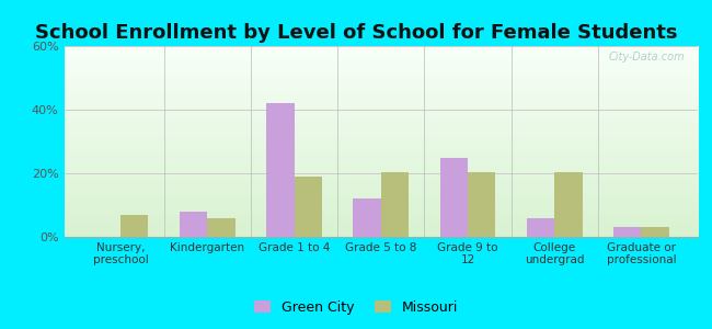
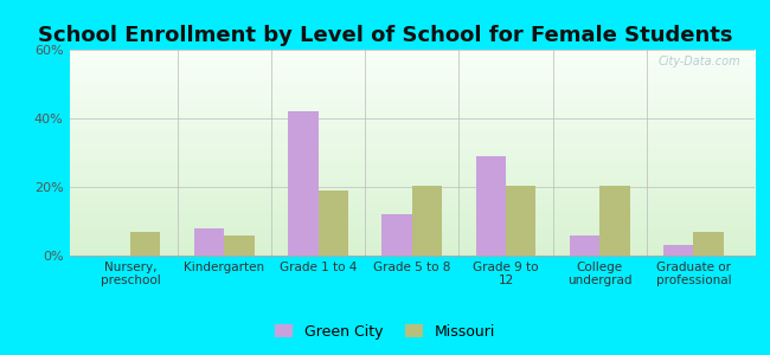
Green City/Grade 9 to 12: 25% -> 29%
Missouri/Graduate or professional: 3.0% -> 7.0%
